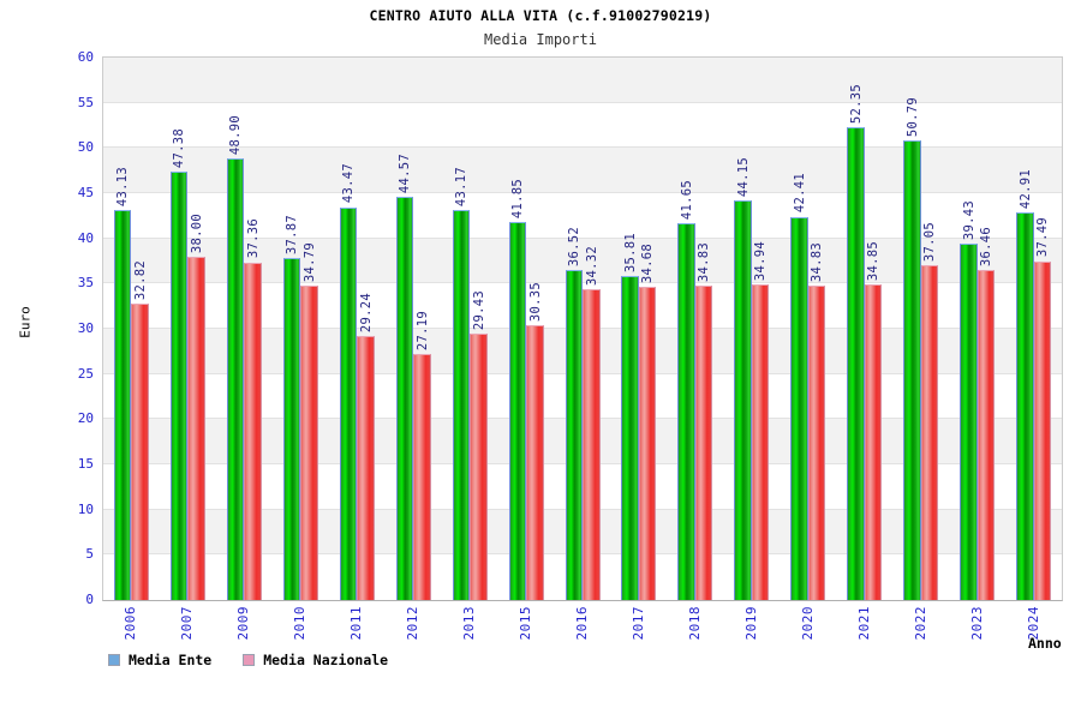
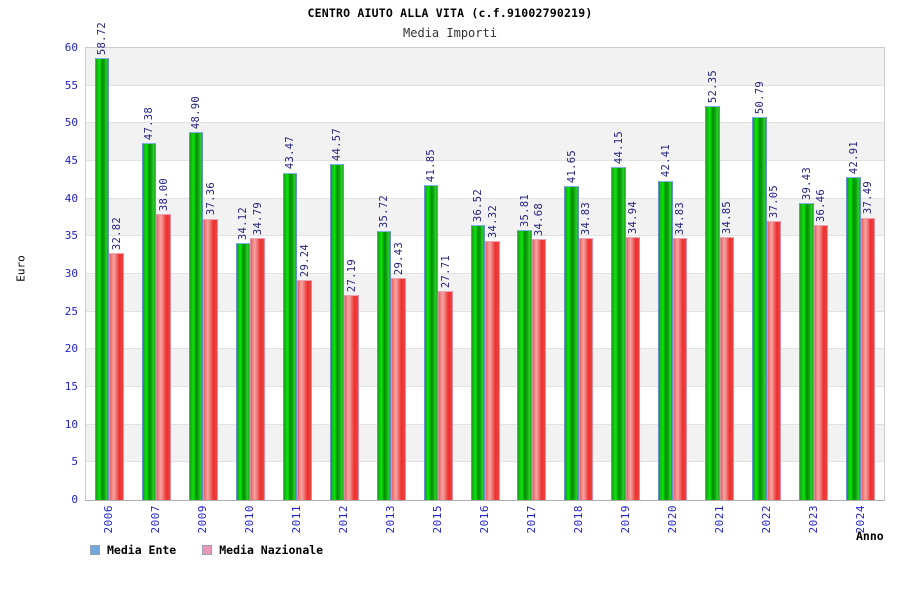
Media Ente/2006: 43.13 -> 58.72
Media Ente/2010: 37.87 -> 34.12
Media Ente/2013: 43.17 -> 35.72
Media Nazionale/2015: 30.35 -> 27.71
